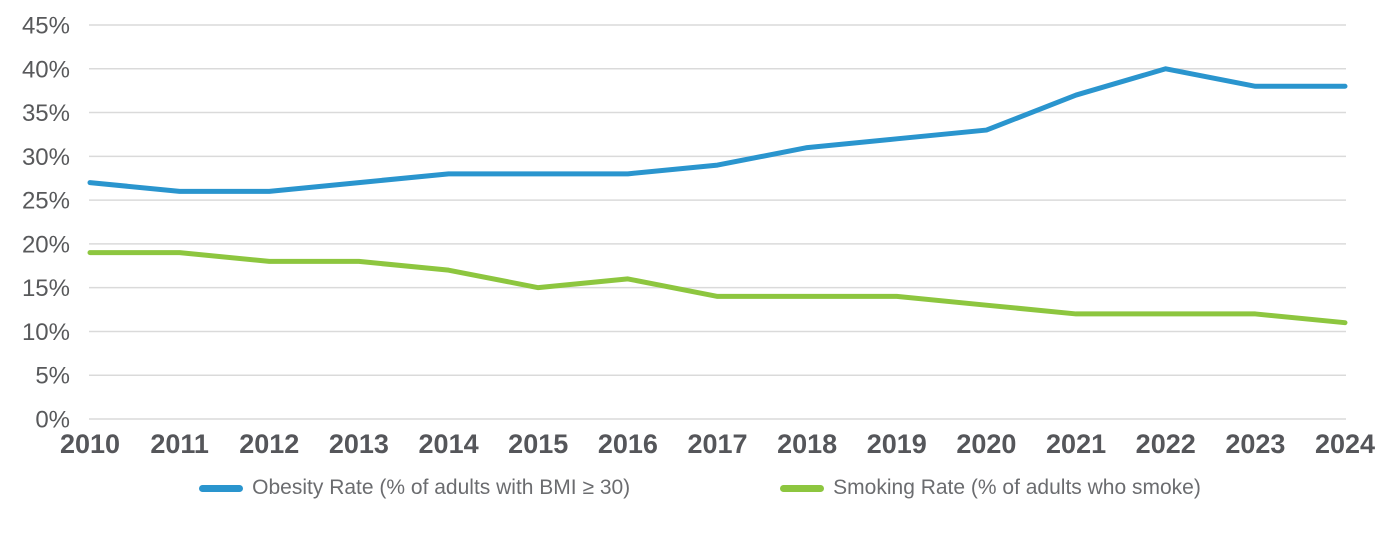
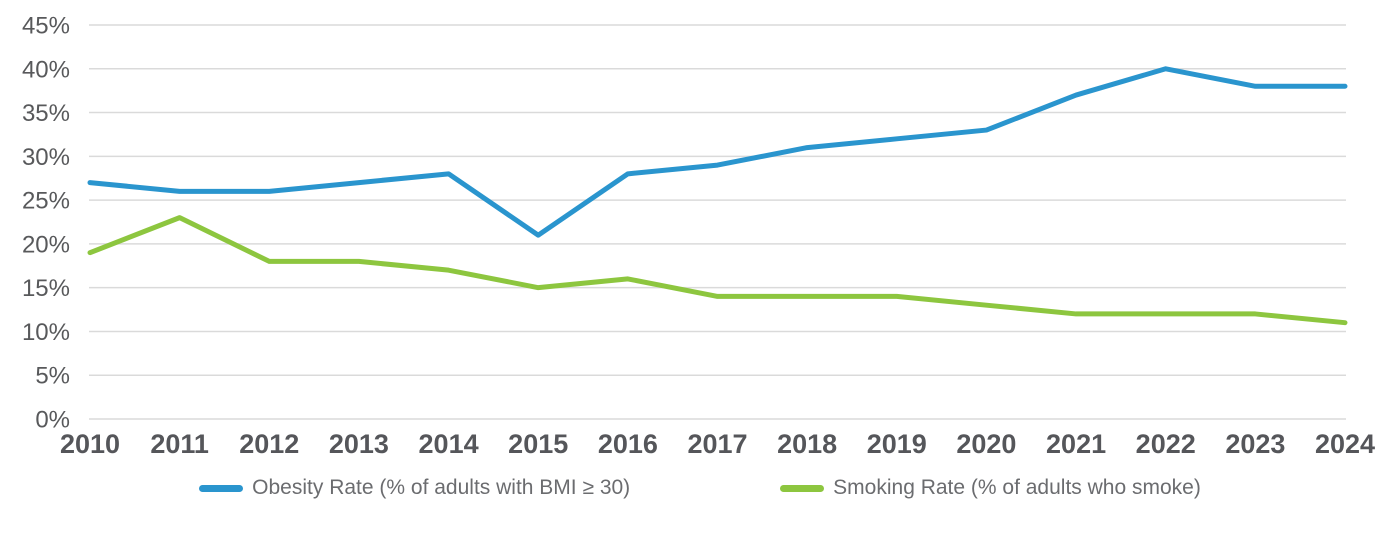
Smoking Rate (% of adults who smoke)/2011: 19% -> 23%
Obesity Rate (% of adults with BMI ≥ 30)/2015: 28% -> 21%
